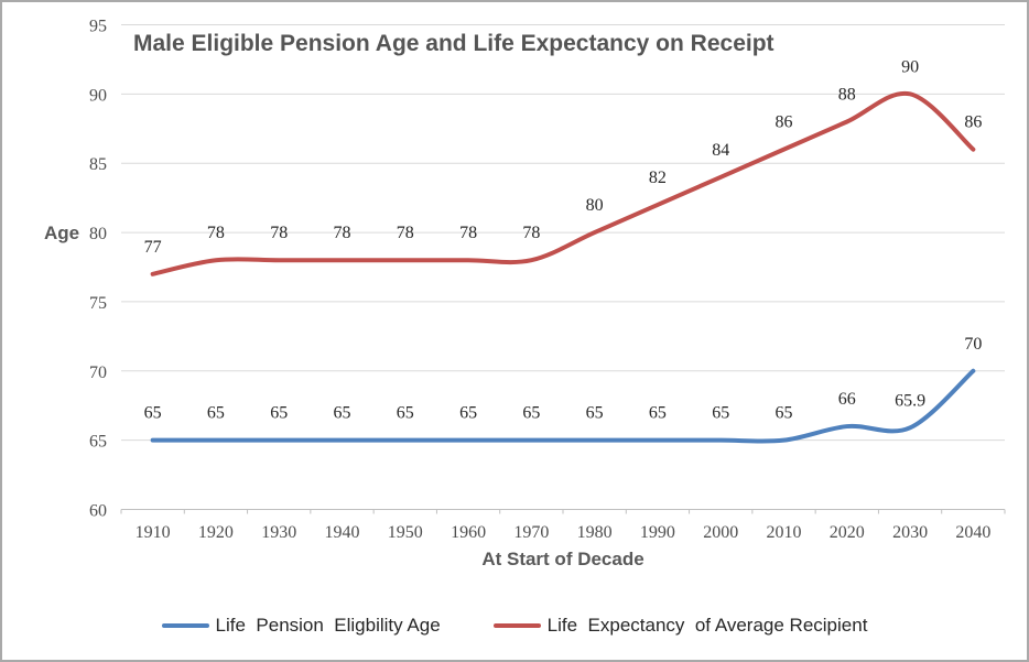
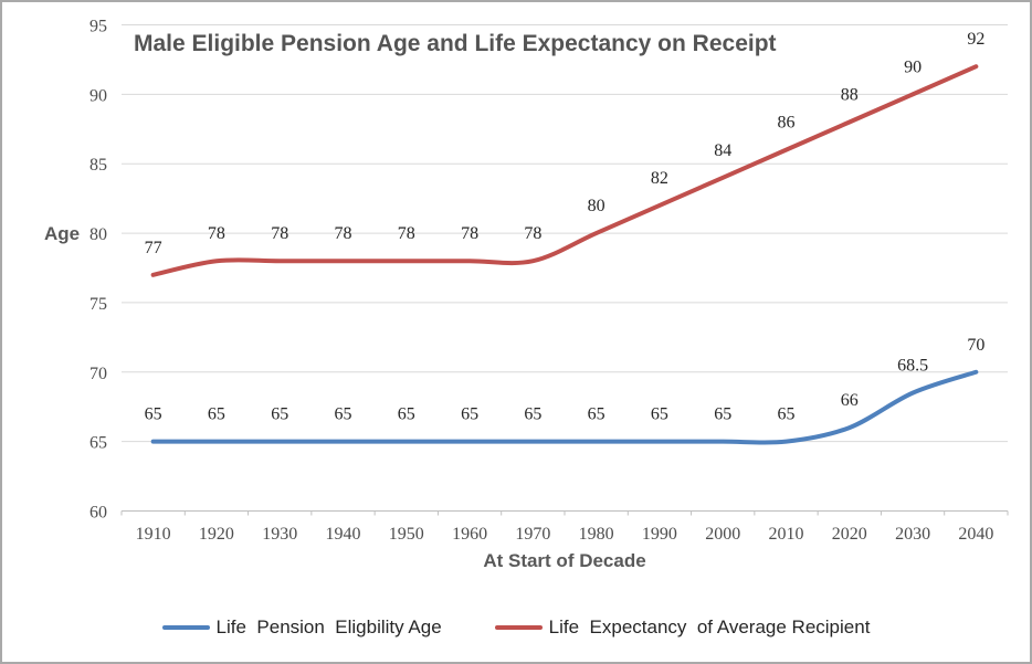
Life Pension Eligbility Age/2030: 65.9 -> 68.5
Life Expectancy of Average Recipient/2040: 86 -> 92
